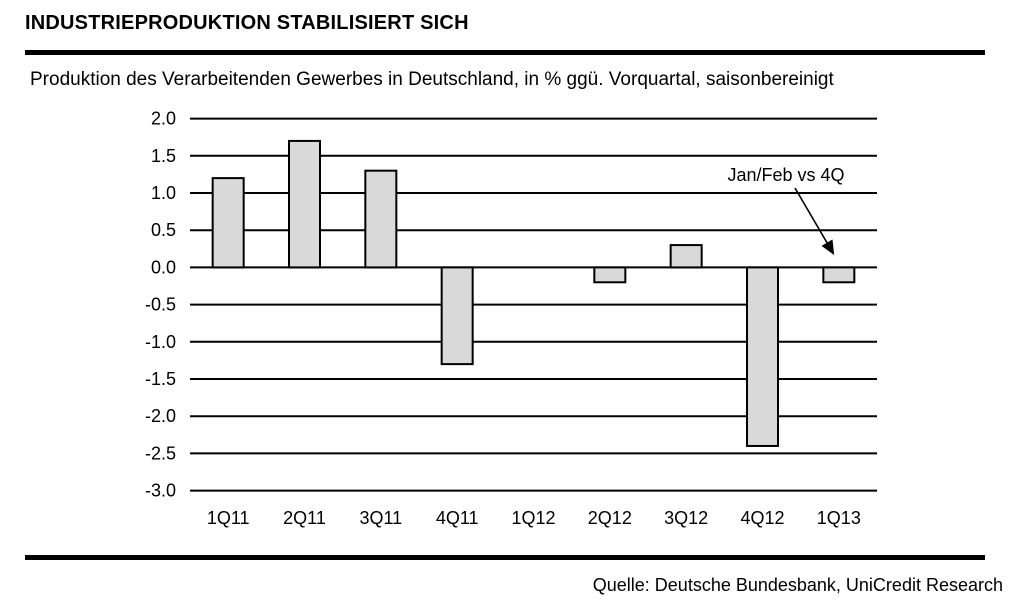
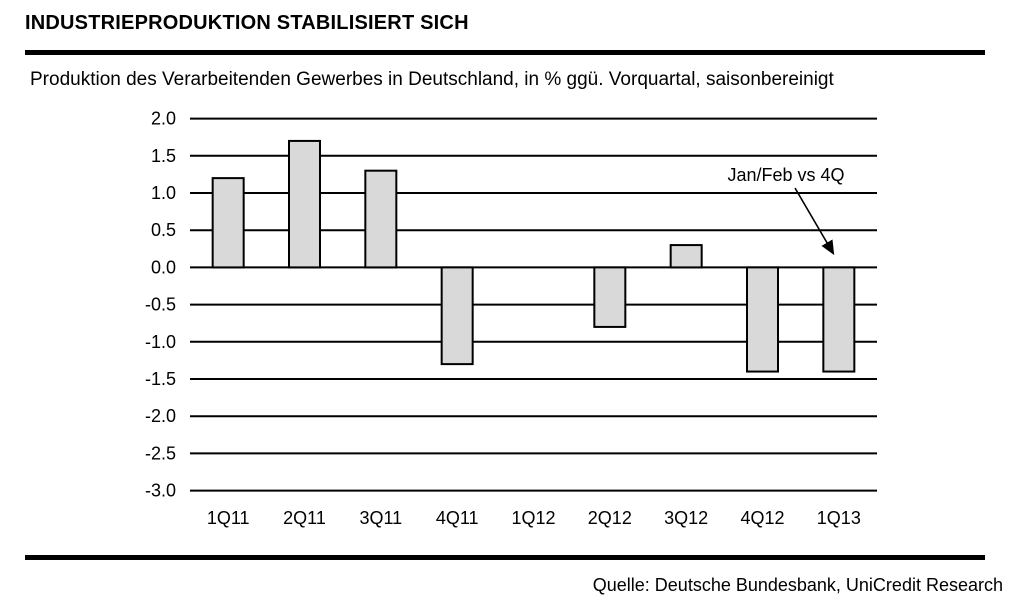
2Q12: -0.2 -> -0.8
4Q12: -2.4 -> -1.4
1Q13: -0.2 -> -1.4
